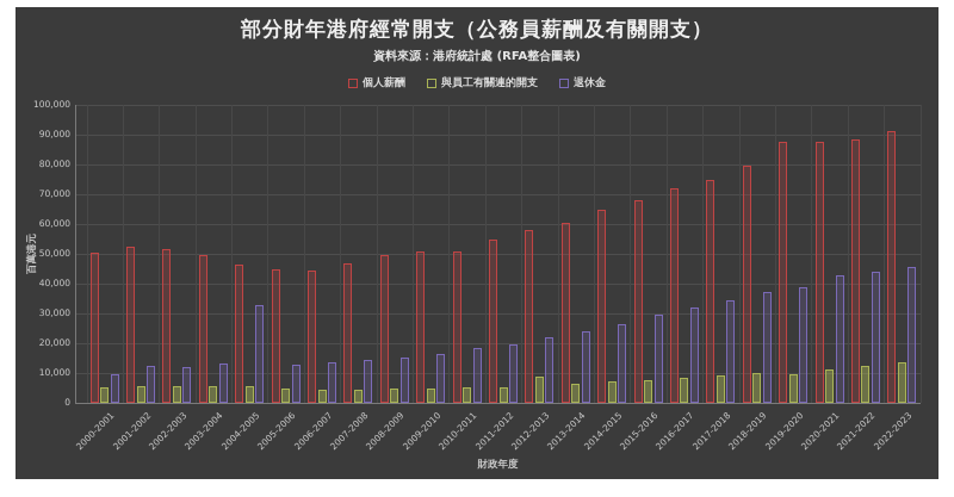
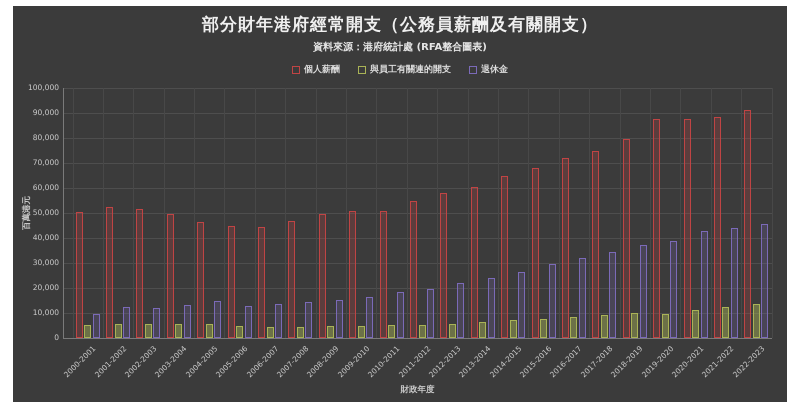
退休金/2004-2005: 33000 -> 15000
與員工有關連的開支/2012-2013: 9000 -> 6000
